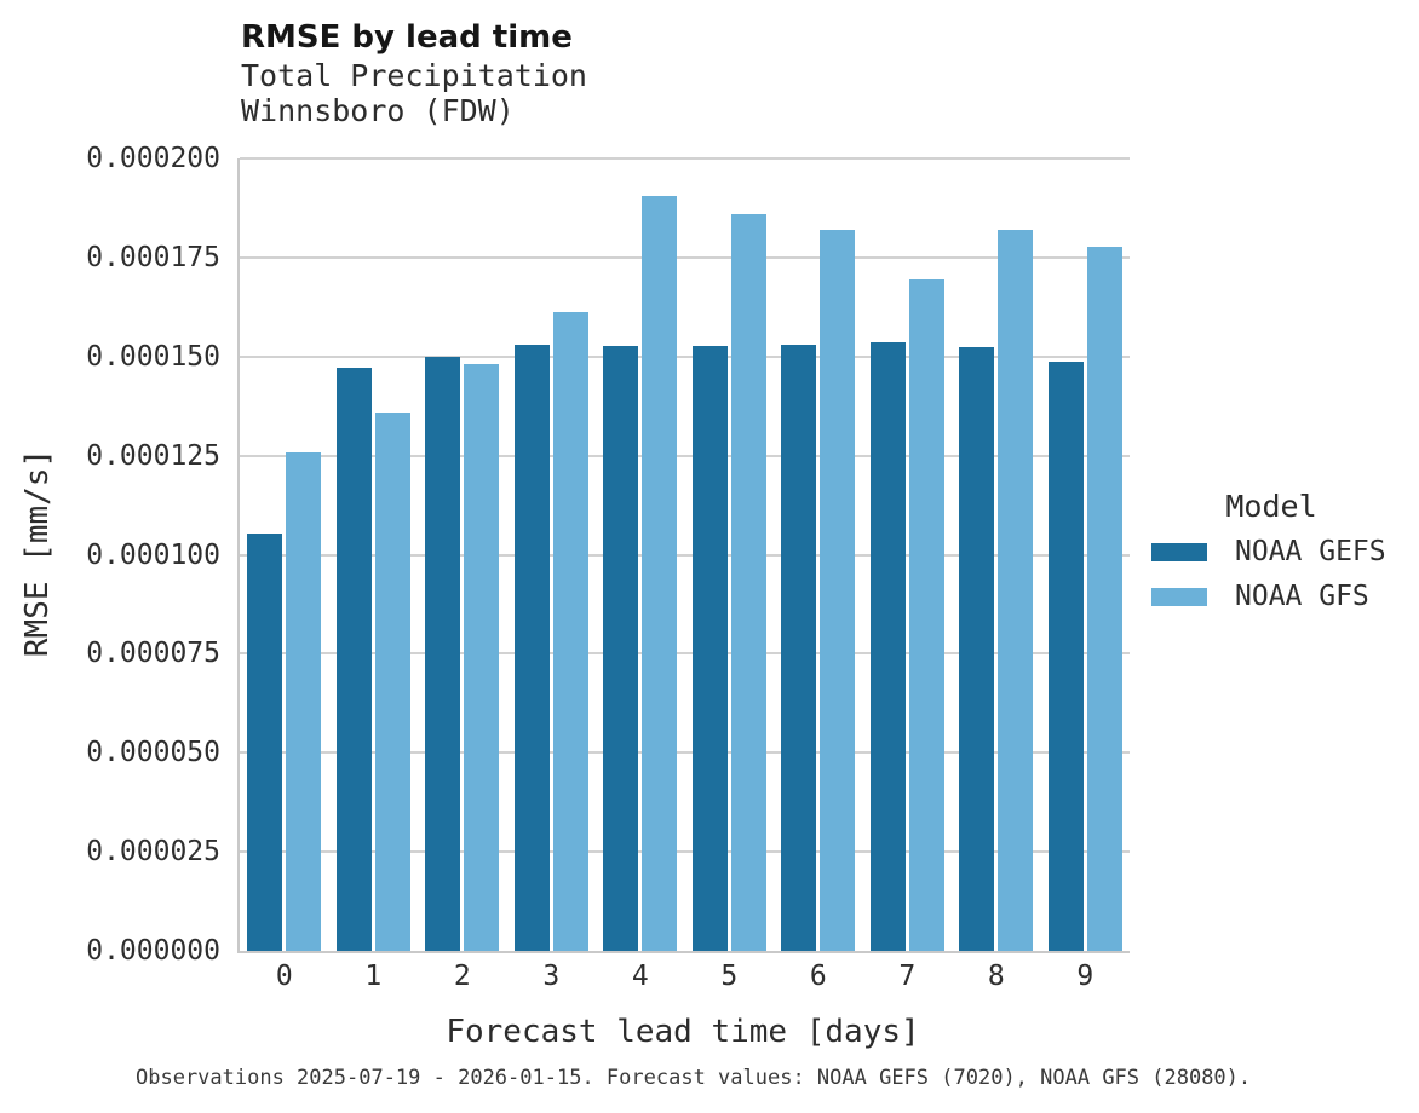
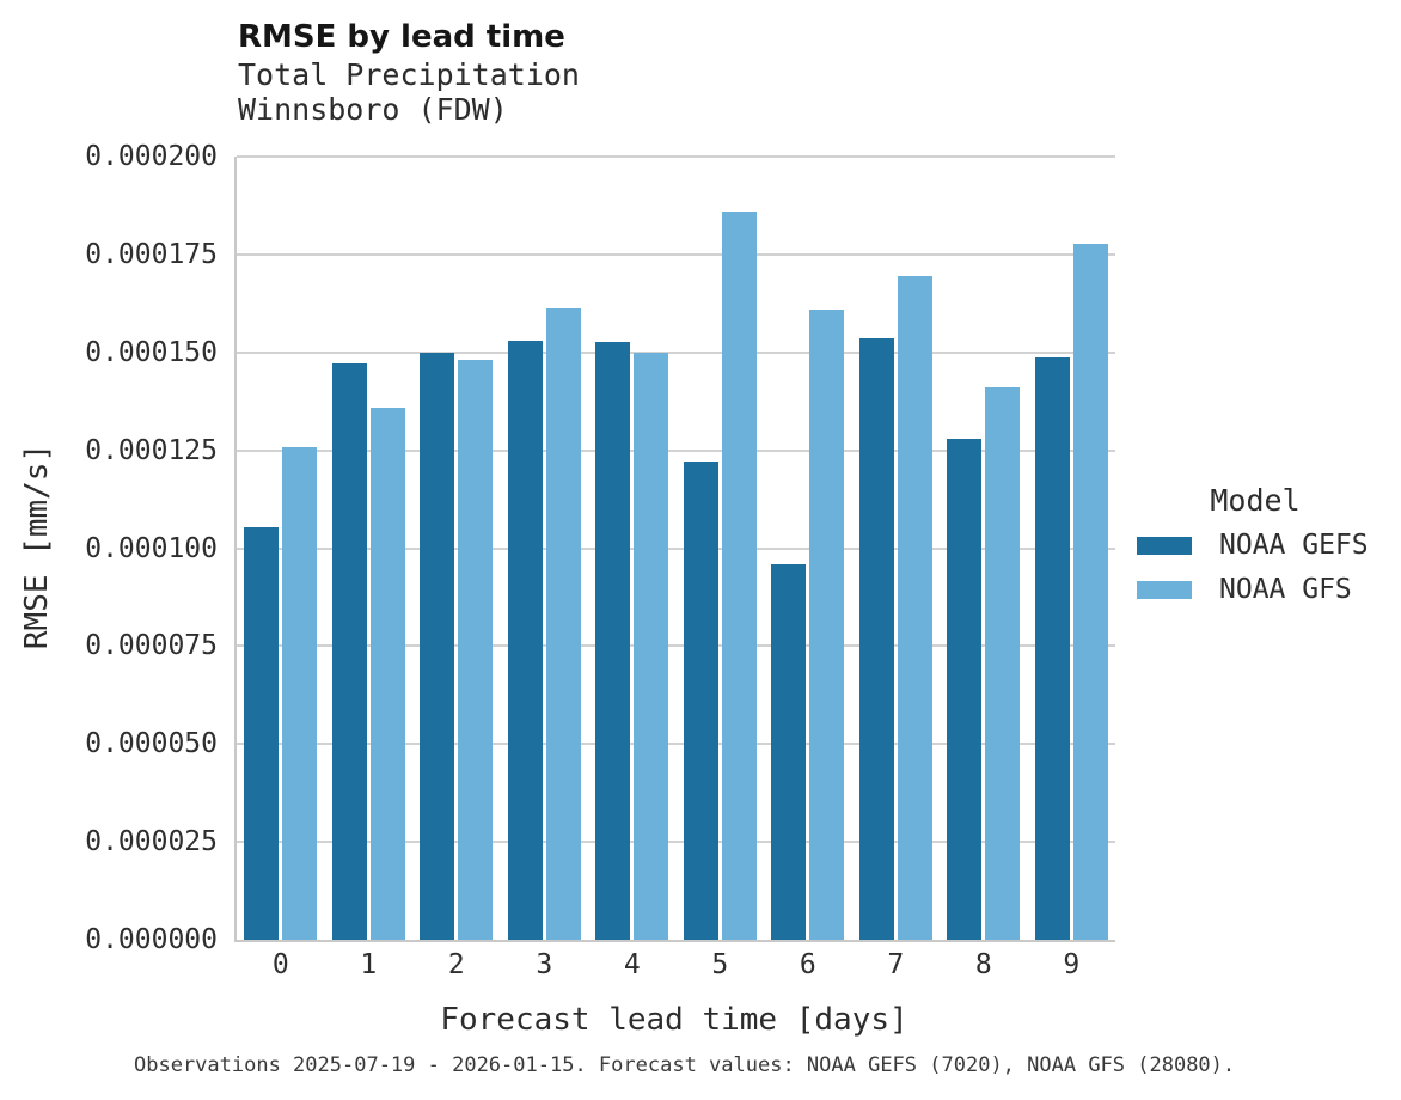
NOAA GFS/4: 0.000190 -> 0.000150
NOAA GEFS/5: 0.000153 -> 0.000122
NOAA GEFS/6: 0.000153 -> 0.000096
NOAA GFS/6: 0.000182 -> 0.000161
NOAA GEFS/8: 0.000152 -> 0.000128
NOAA GFS/8: 0.000182 -> 0.000141
